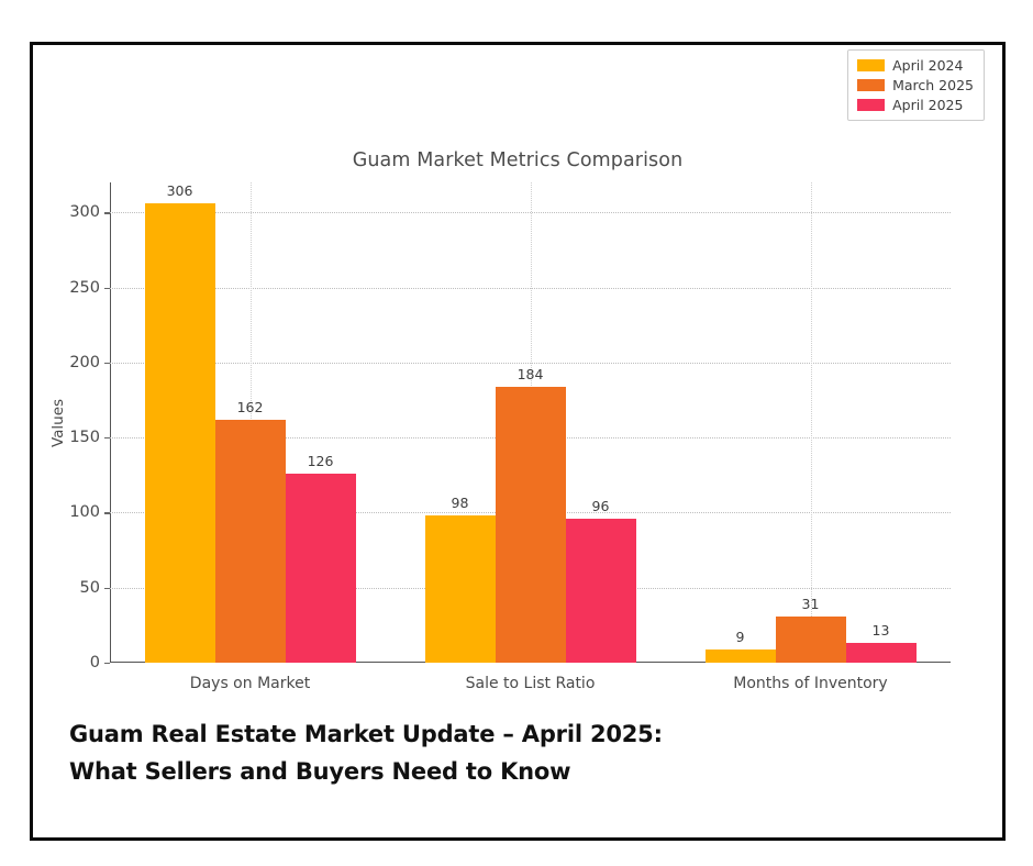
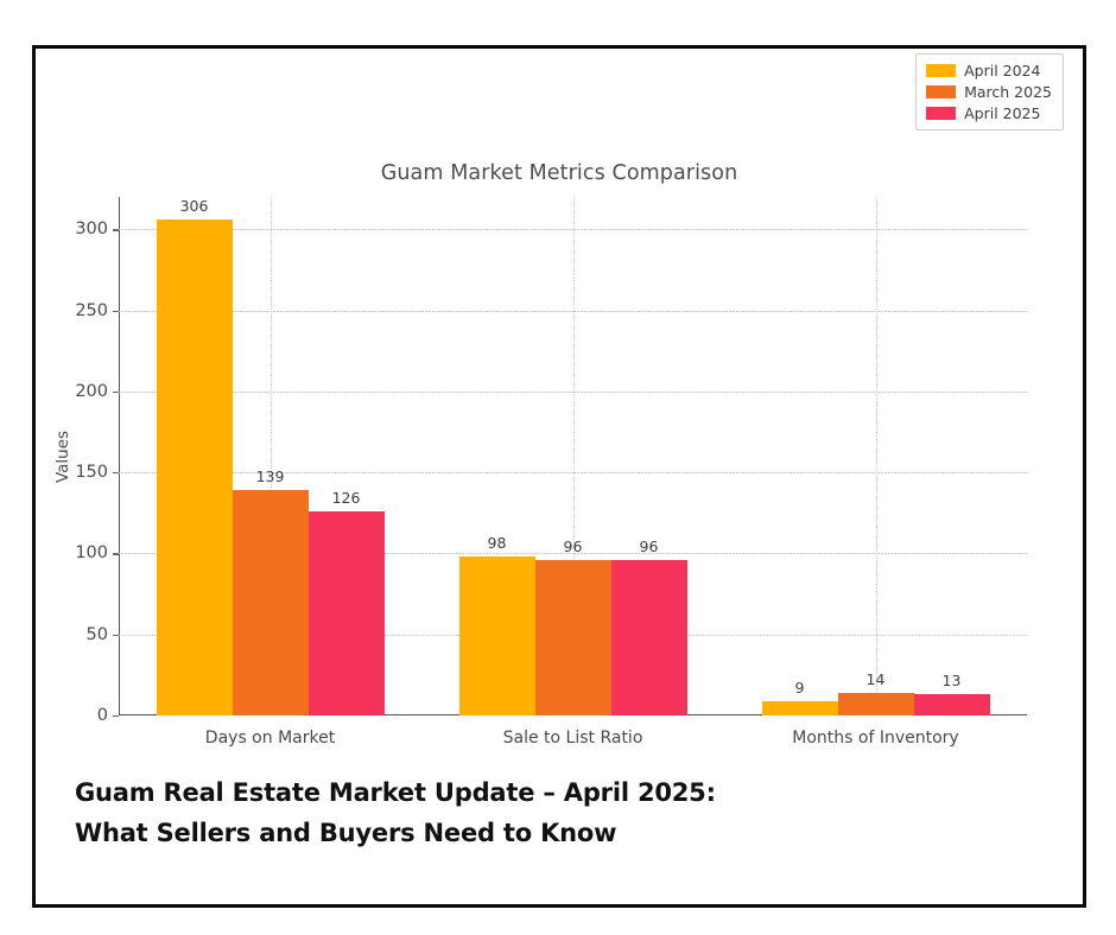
March 2025/Days on Market: 162 -> 139
March 2025/Sale to List Ratio: 184 -> 96
March 2025/Months of Inventory: 31 -> 14
